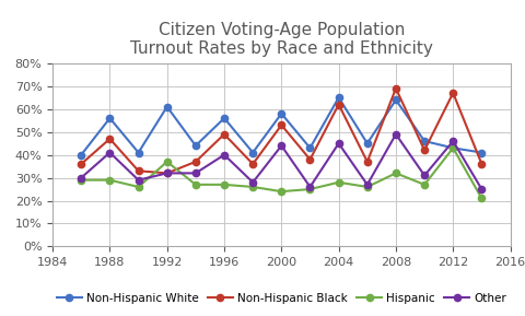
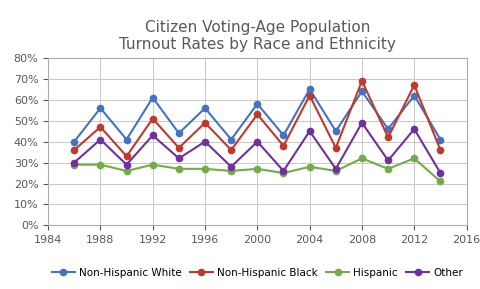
Non-Hispanic Black/1992: 32% -> 51%
Hispanic/1992: 37% -> 29%
Other/1992: 32% -> 43%
Hispanic/2000: 24% -> 27%
Other/2000: 44% -> 40%
Non-Hispanic White/2012: 43% -> 62%
Hispanic/2012: 43% -> 32%
